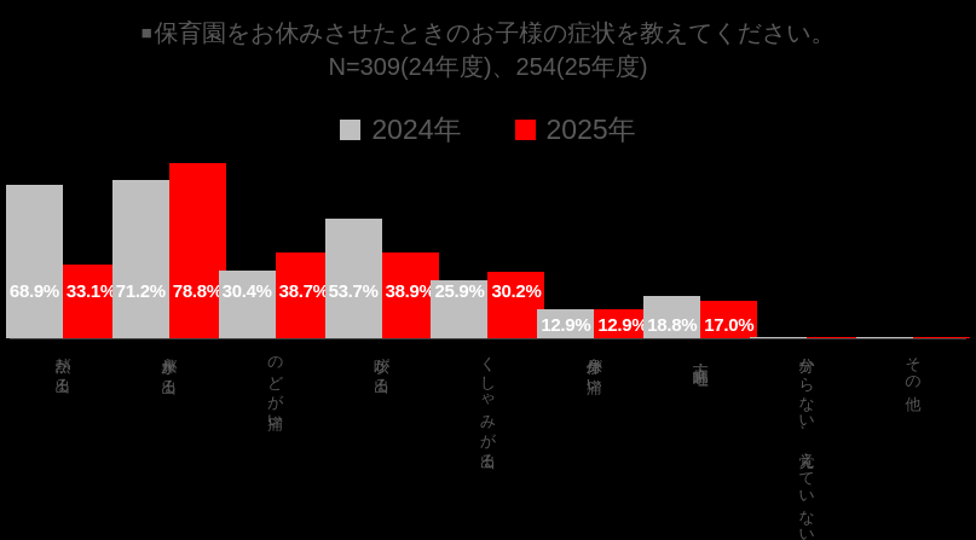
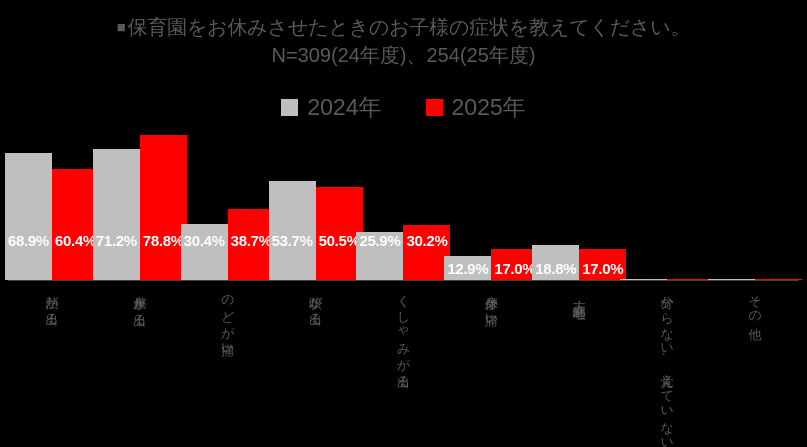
2025年/熱が出る: 33.1% -> 60.4%
2025年/咳が出る: 38.9% -> 50.5%
2025年/身体が痛い: 12.9% -> 17.0%
